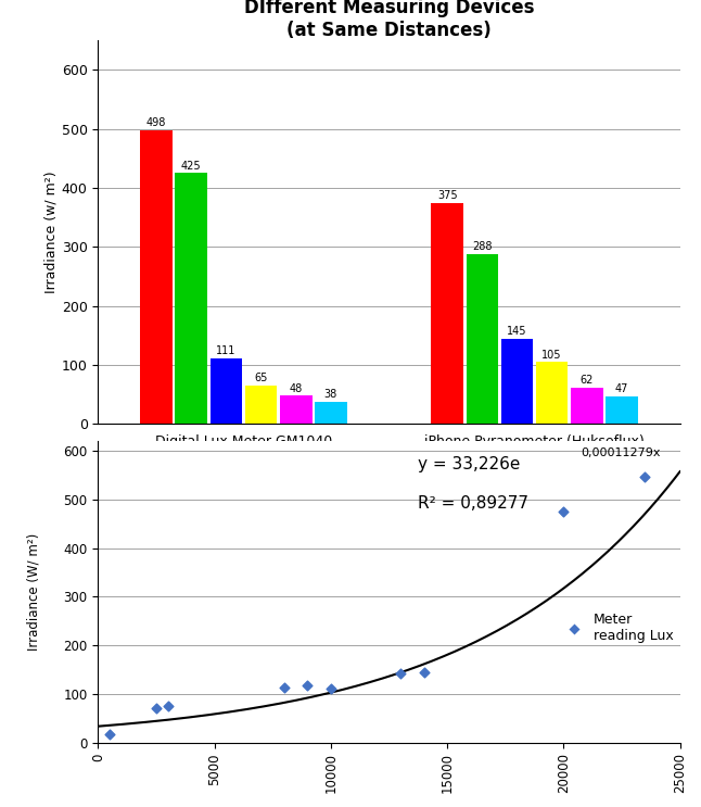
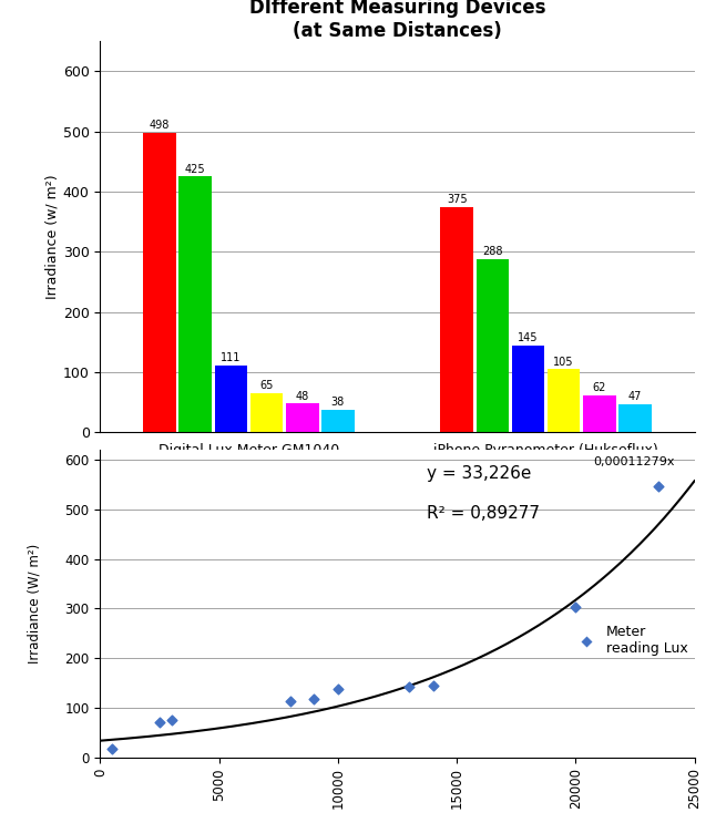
Meter reading Lux/10000: 110 -> 138
Meter reading Lux/20000: 475 -> 303
